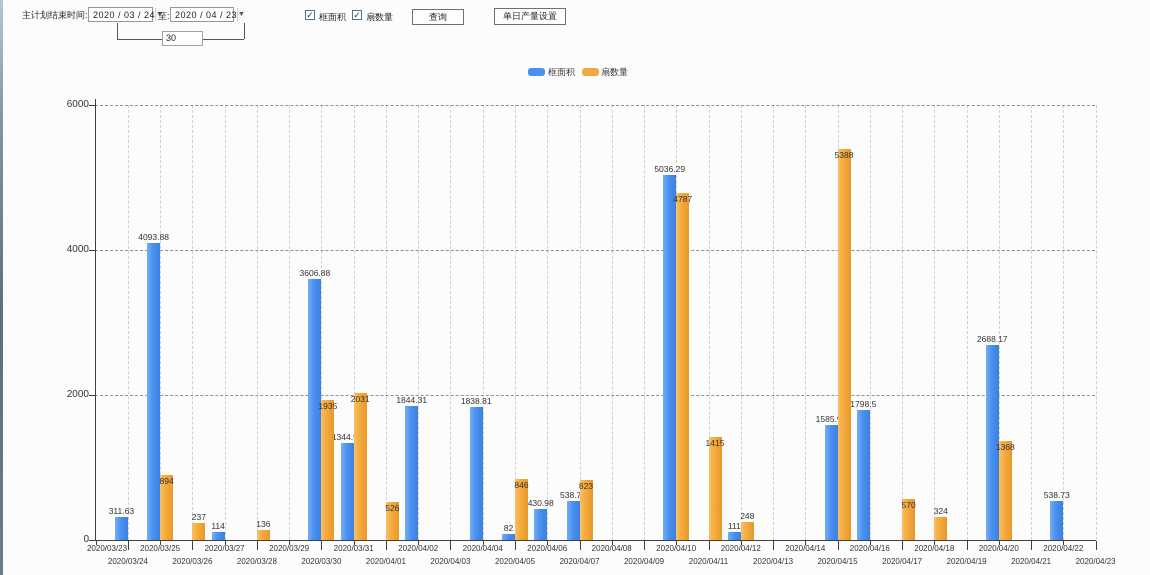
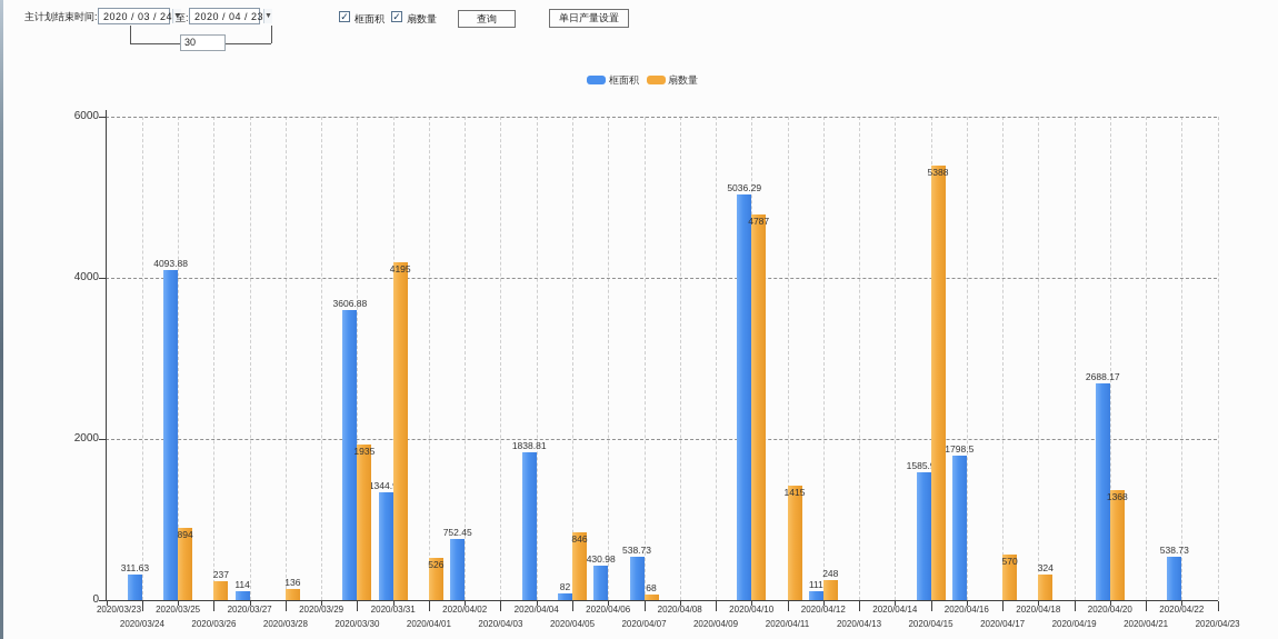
扇数量/2020/03/31: 2031 -> 4195
框面积/2020/04/02: 1844.31 -> 752.45
扇数量/2020/04/07: 823 -> 68
